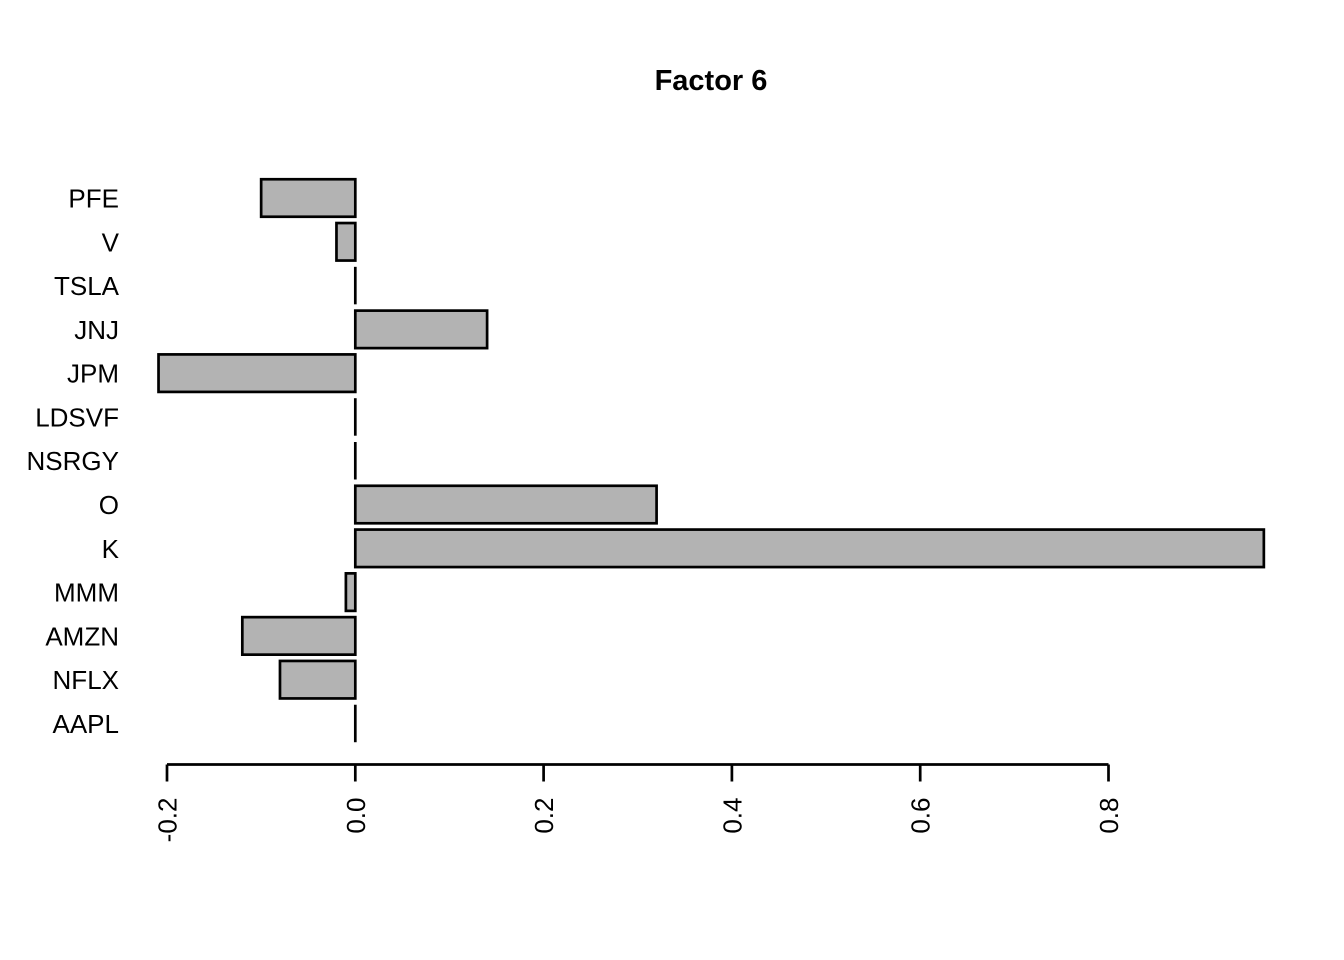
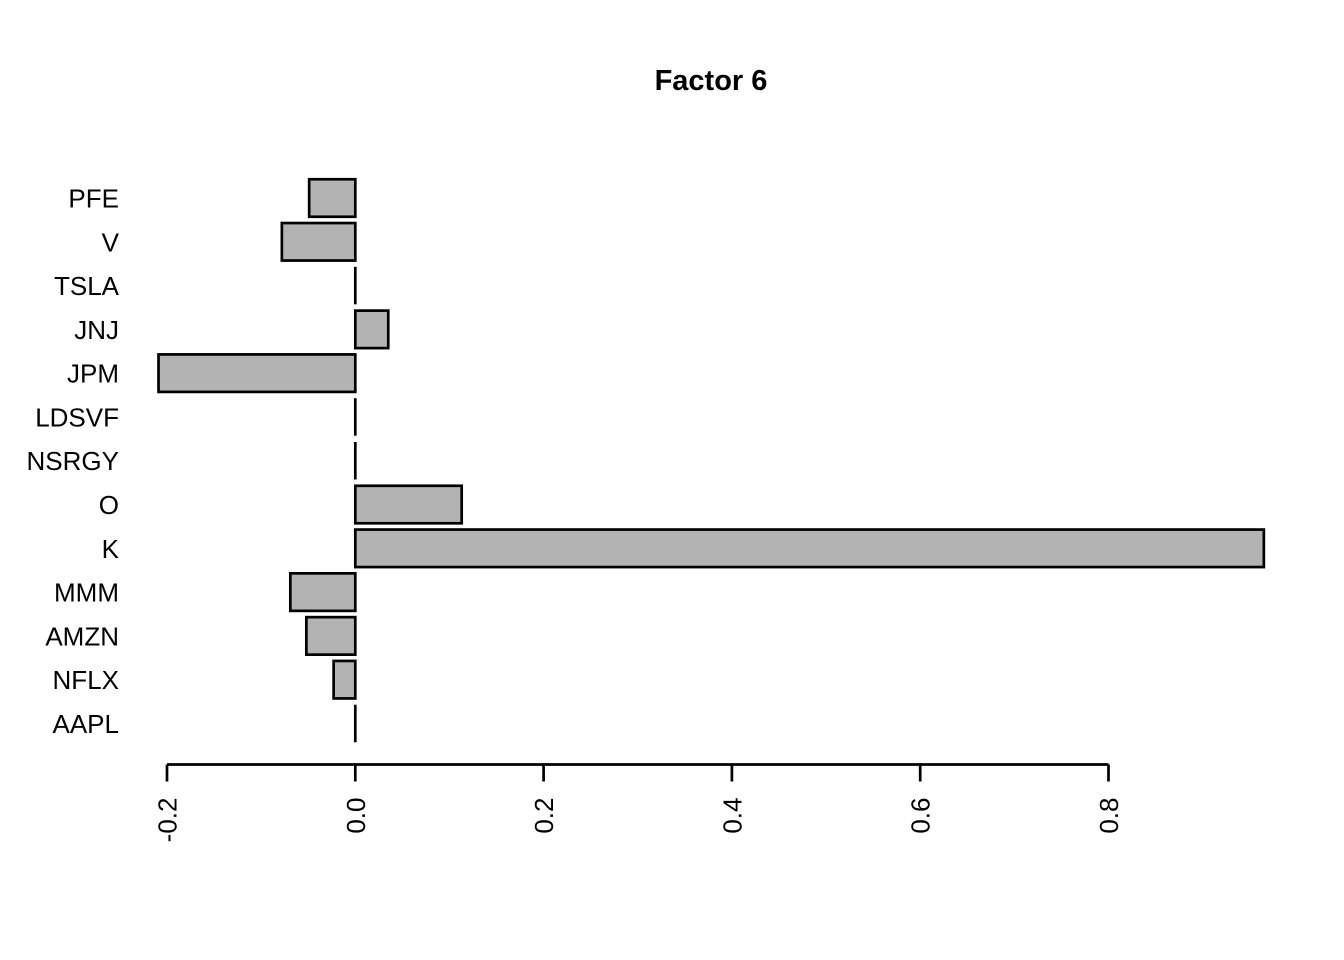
PFE: -0.10 -> -0.05
V: -0.02 -> -0.08
JNJ: 0.14 -> 0.04
O: 0.32 -> 0.11
MMM: -0.01 -> -0.07
AMZN: -0.12 -> -0.05
NFLX: -0.08 -> -0.02
